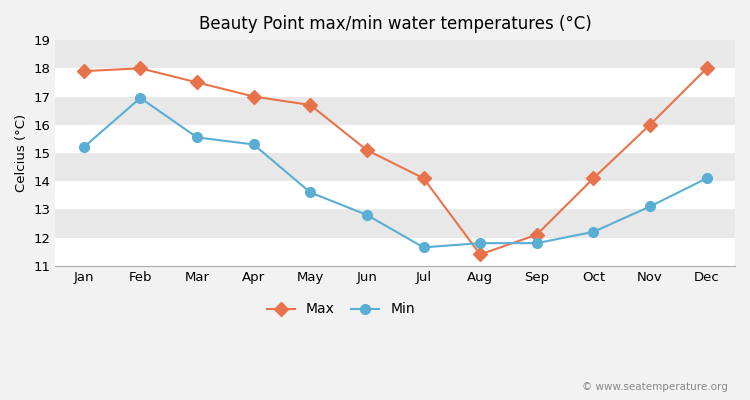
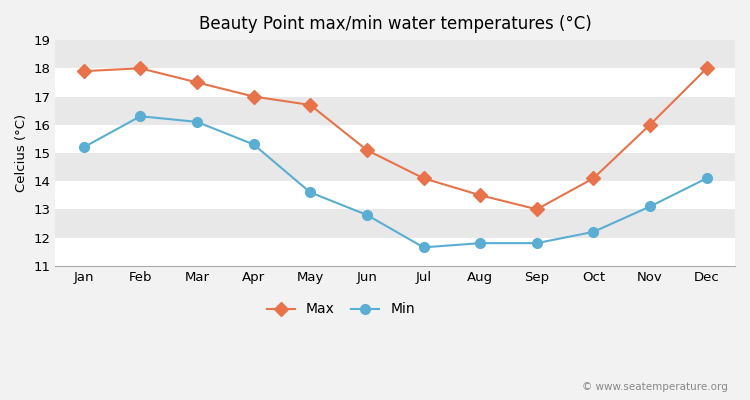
Min/Feb: 16.95 -> 16.30
Min/Mar: 15.55 -> 16.10
Max/Aug: 11.4 -> 13.5
Max/Sep: 12.1 -> 13.0
